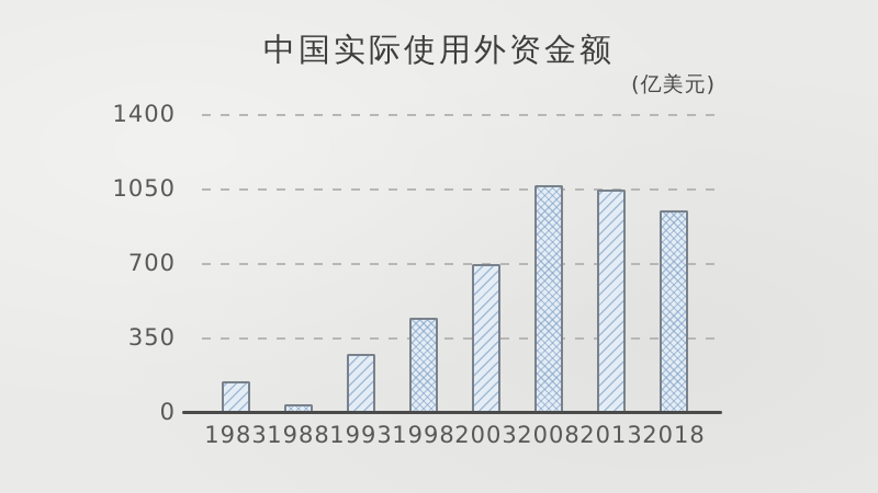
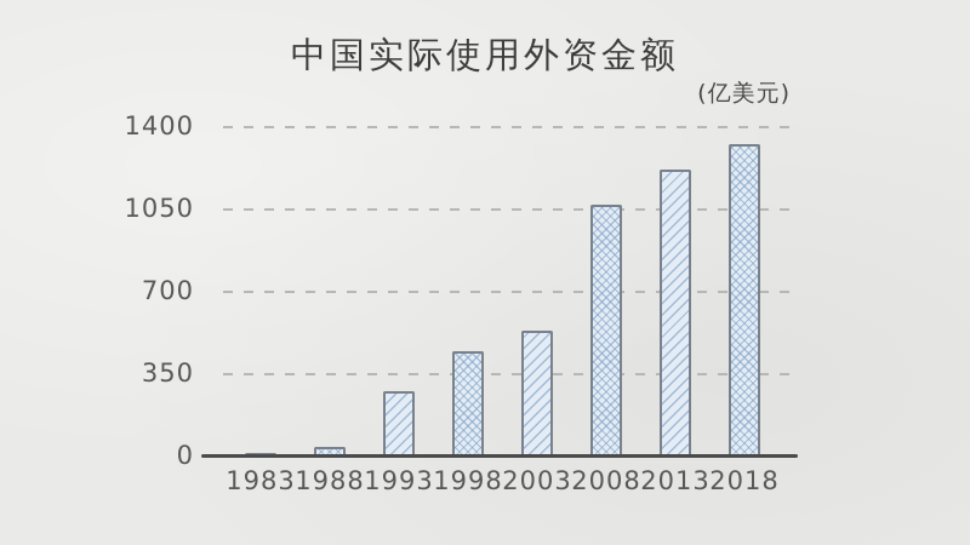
1983: 150 -> 10
2003: 700 -> 540
2013: 1050 -> 1220
2018: 950 -> 1330
